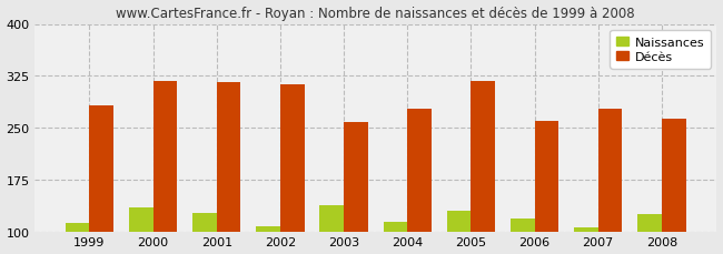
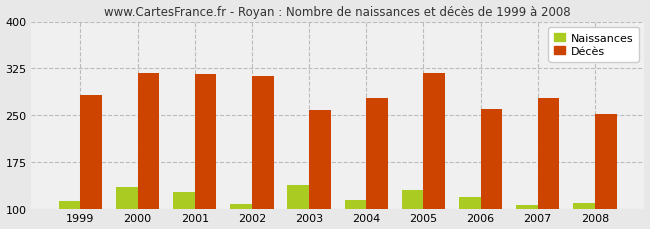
Naissances/2008: 126 -> 110
Décès/2008: 264 -> 252
